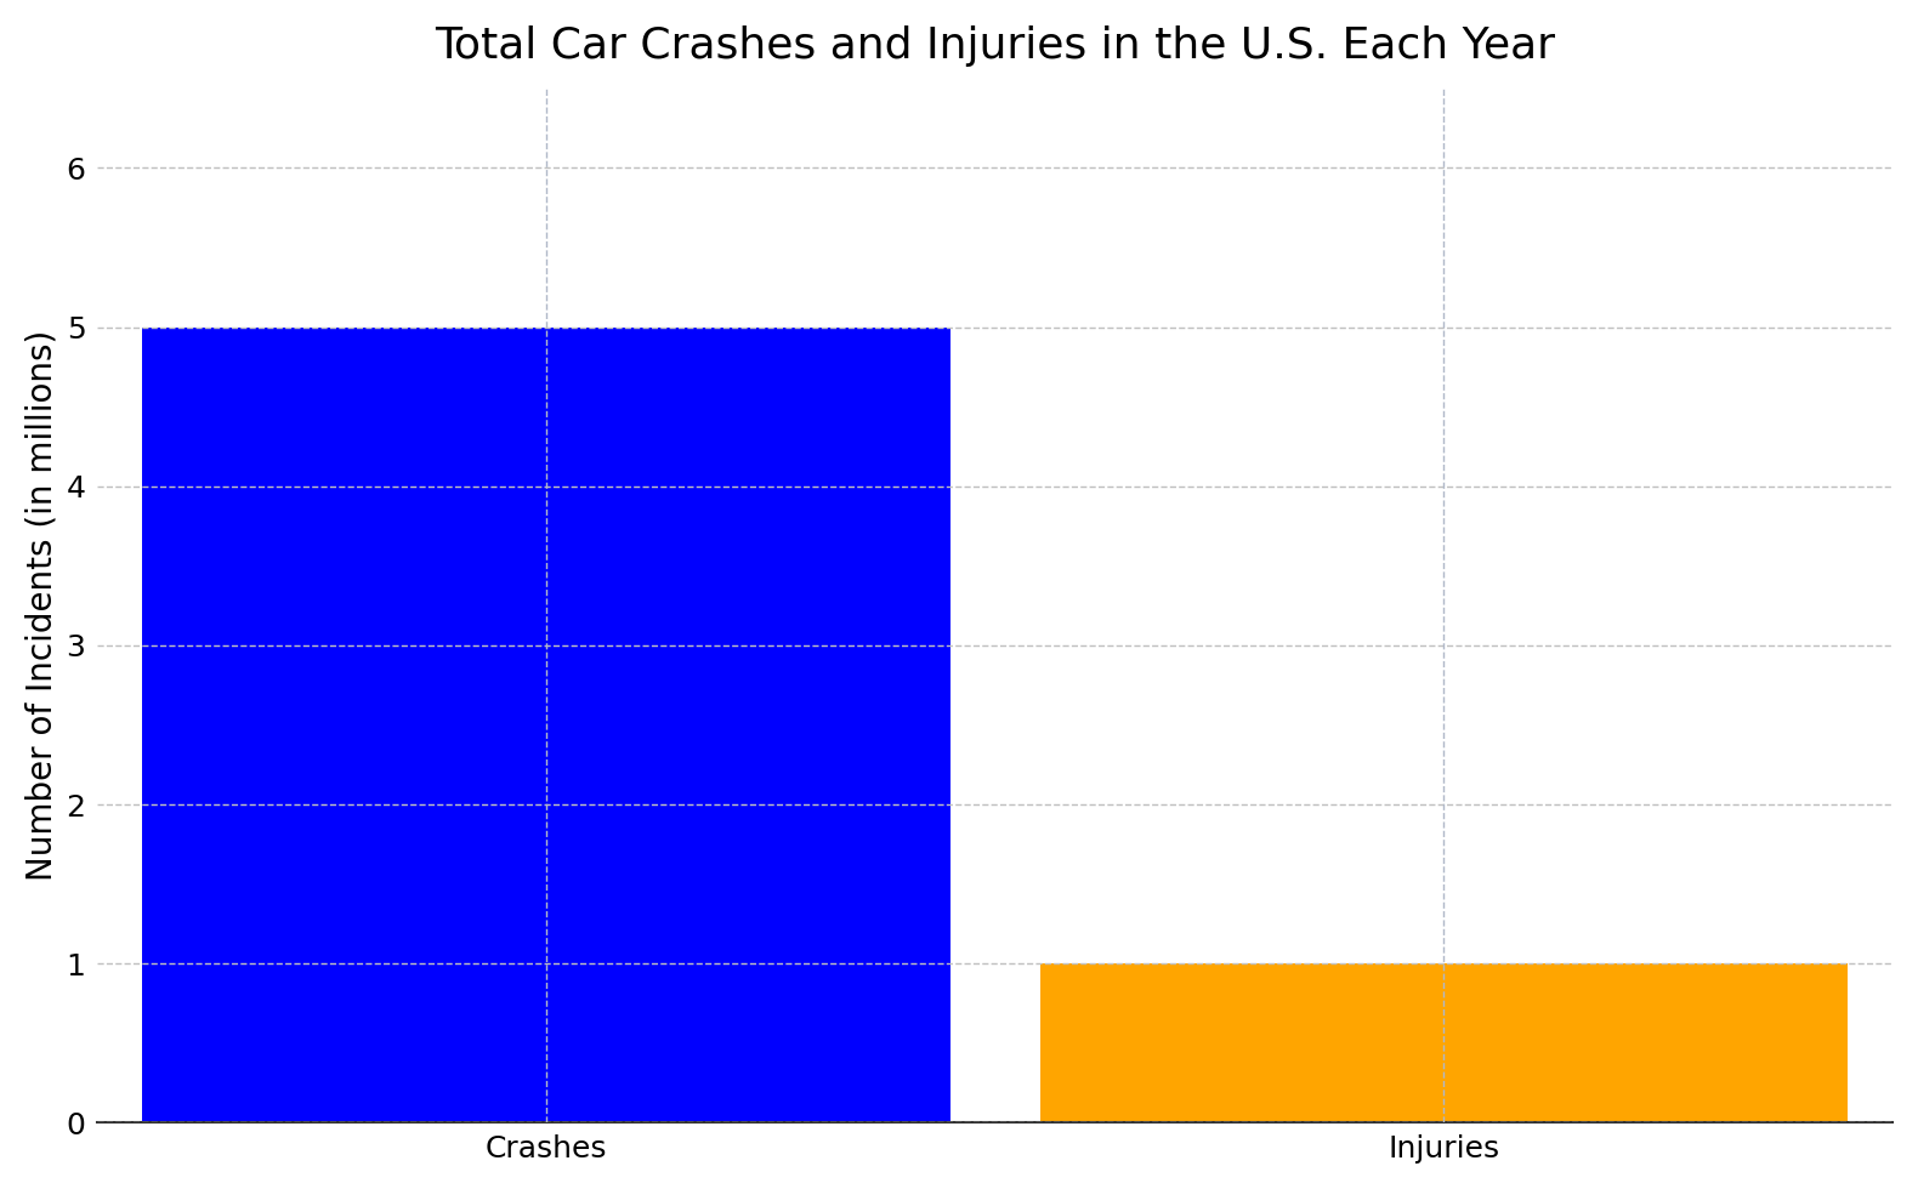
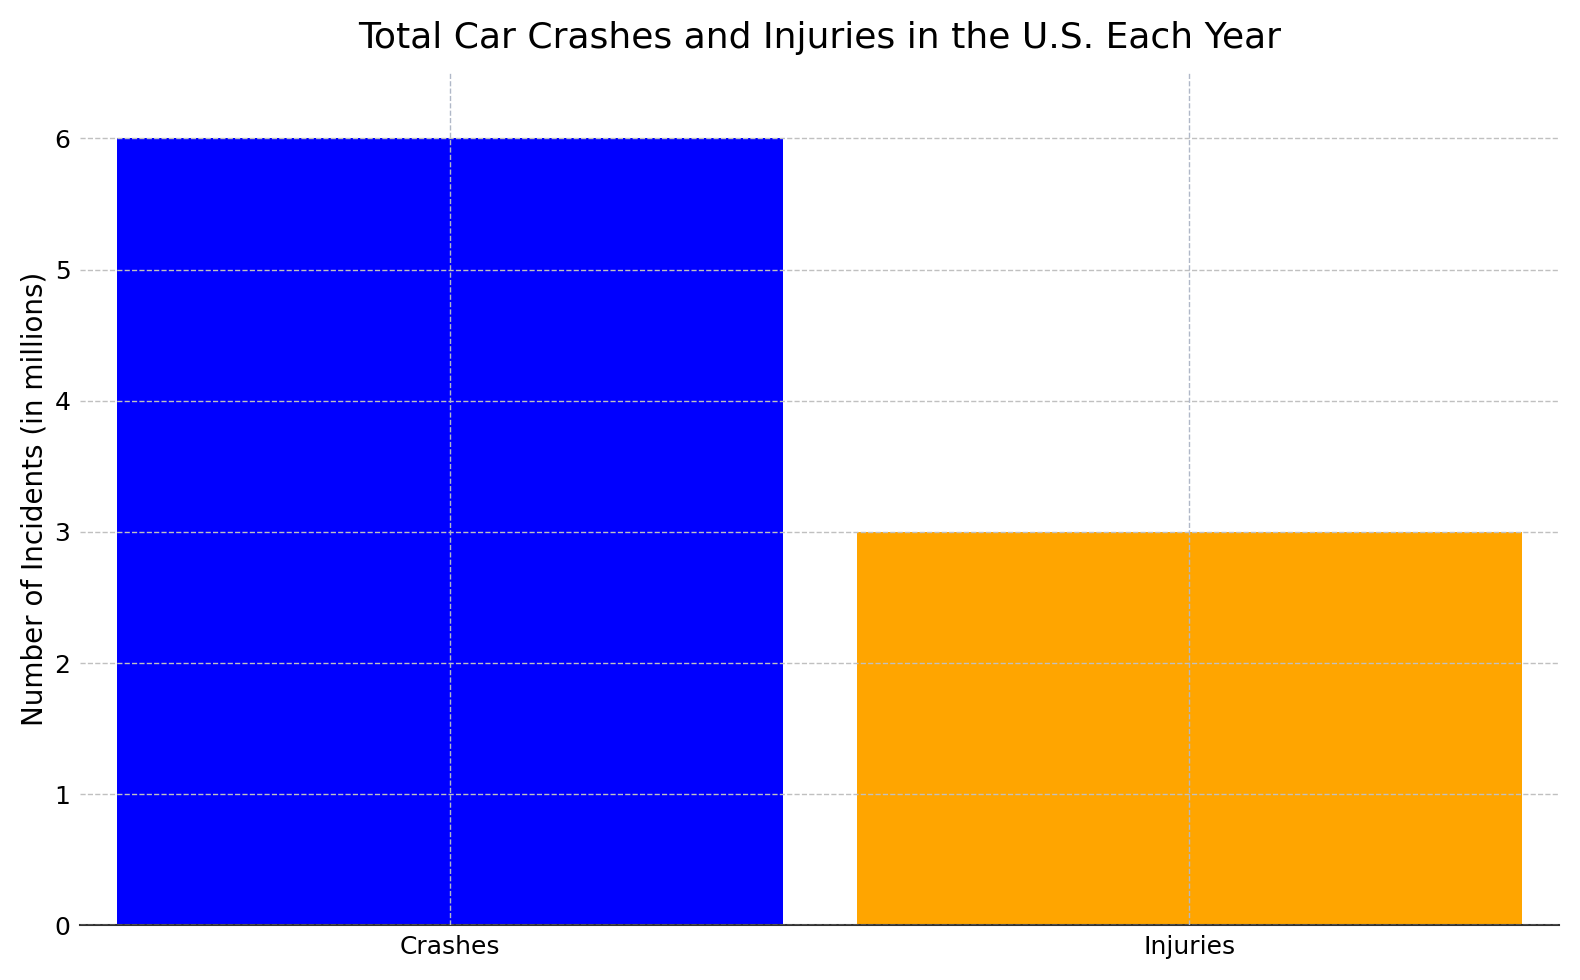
Crashes: 5 -> 6
Injuries: 1 -> 3
